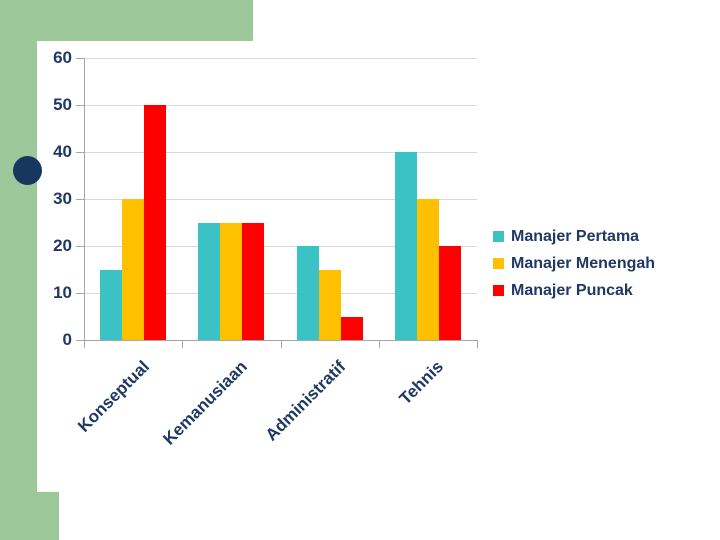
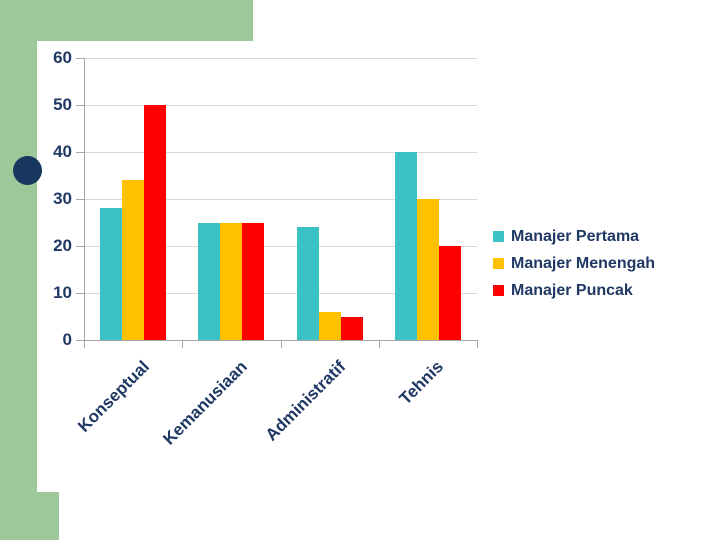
Manajer Pertama/Konseptual: 15 -> 28
Manajer Menengah/Konseptual: 30 -> 34
Manajer Pertama/Administratif: 20 -> 24
Manajer Menengah/Administratif: 15 -> 6
